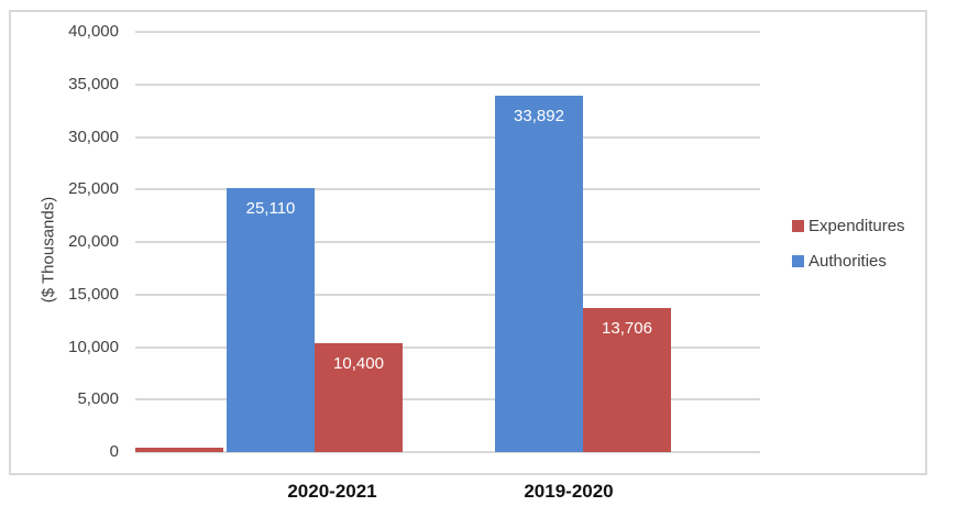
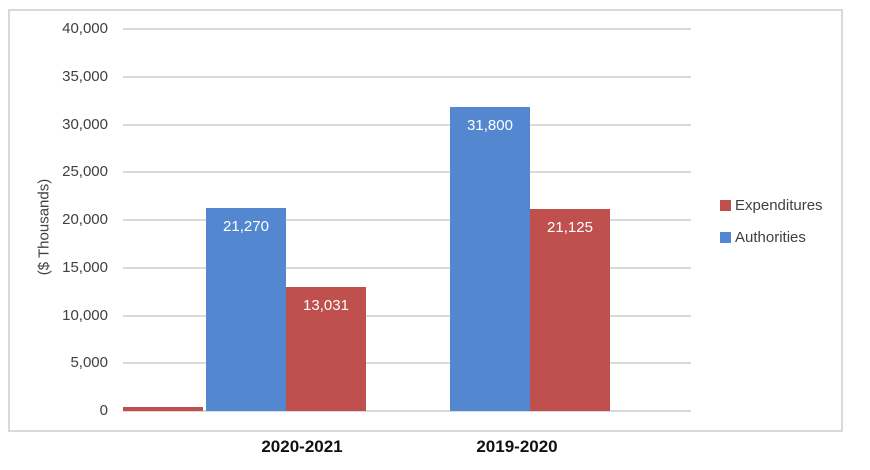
Expenditures/2020-2021: 10,400 -> 13,031
Authorities/2020-2021: 25,110 -> 21,270
Expenditures/2019-2020: 13,706 -> 21,125
Authorities/2019-2020: 33,892 -> 31,800
